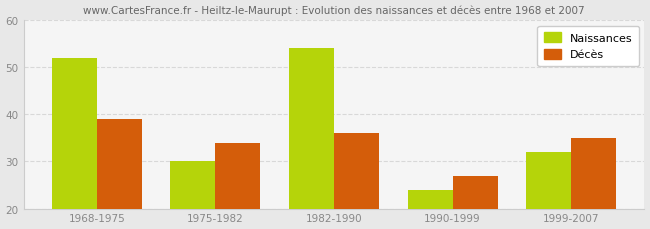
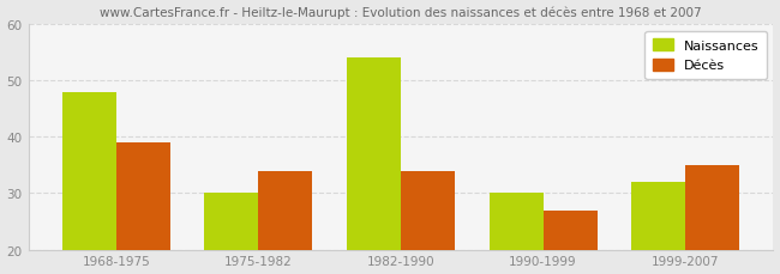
Naissances/1968-1975: 52 -> 48
Décès/1982-1990: 36 -> 34
Naissances/1990-1999: 24 -> 30
